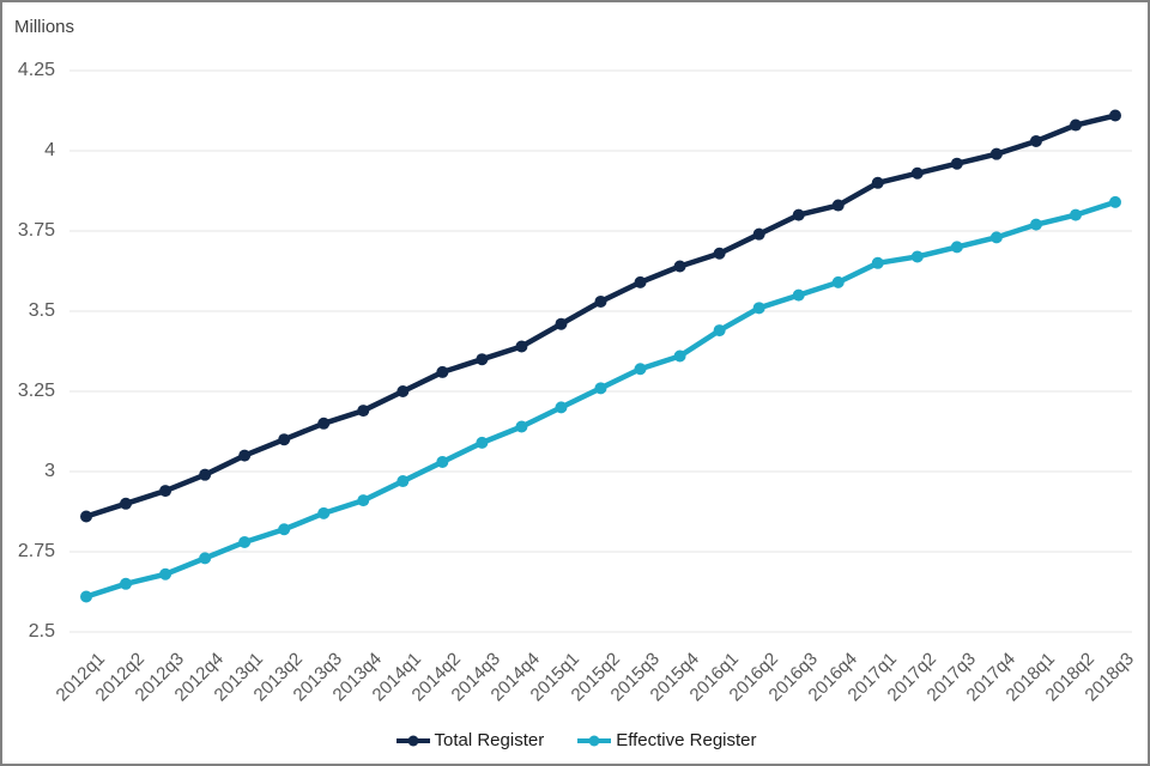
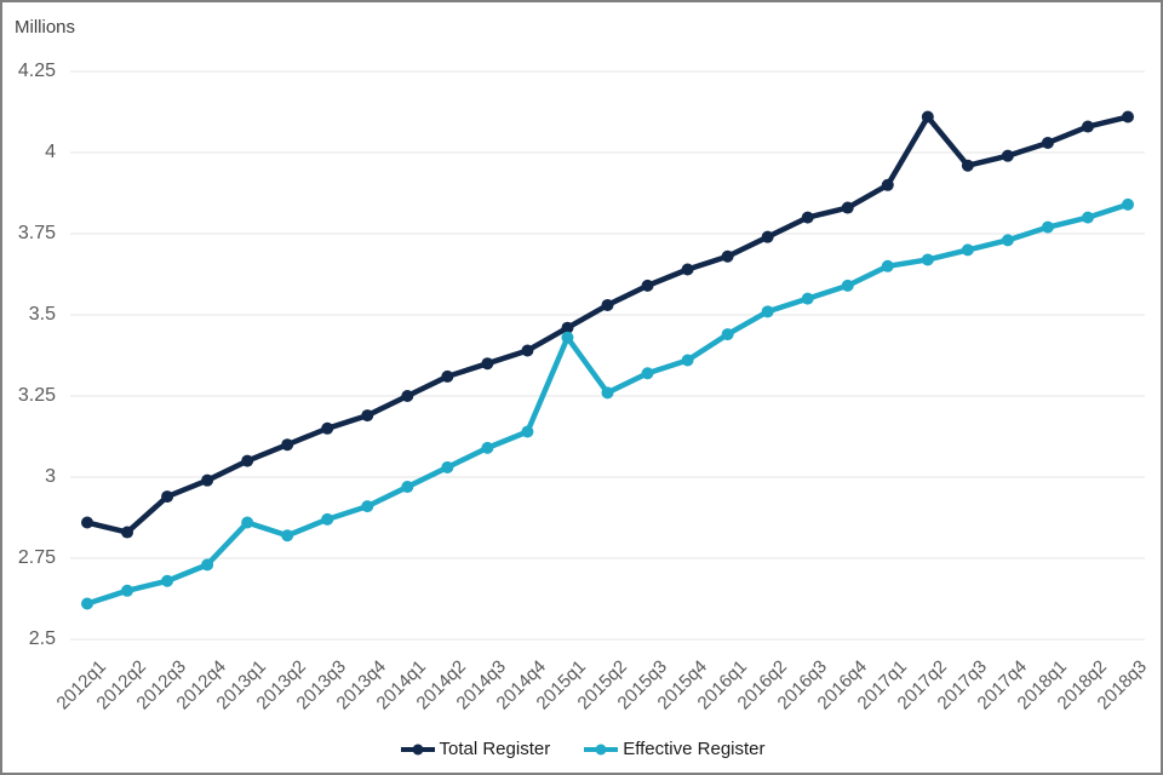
Total Register/2012q2: 2.90 -> 2.83
Effective Register/2013q1: 2.78 -> 2.86
Effective Register/2015q1: 3.20 -> 3.43
Total Register/2017q2: 3.93 -> 4.11
